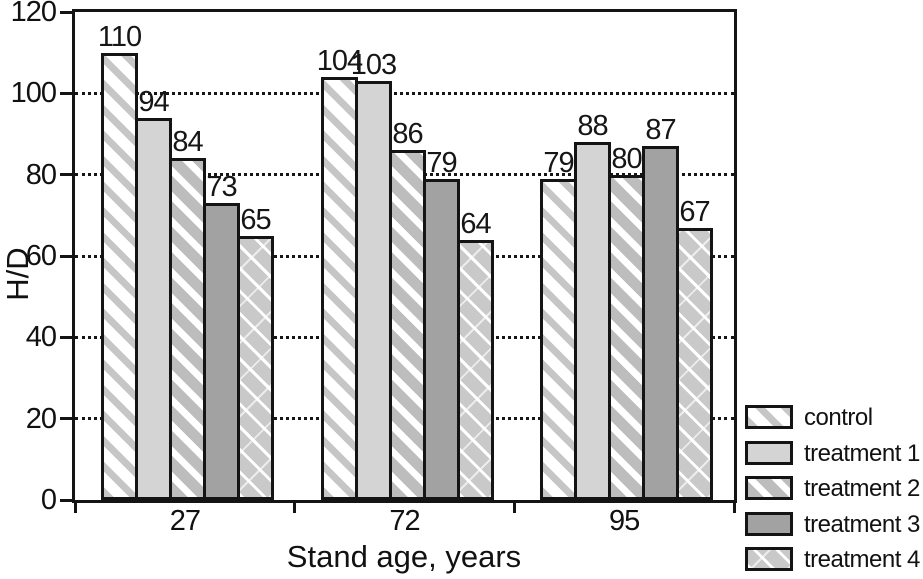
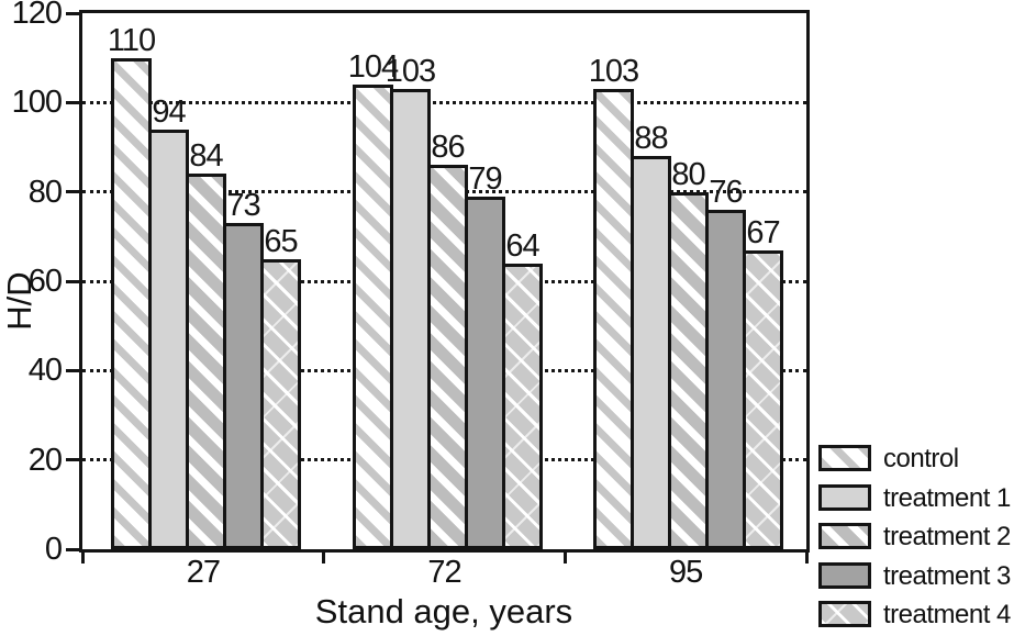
control/95: 79 -> 103
treatment 3/95: 87 -> 76
